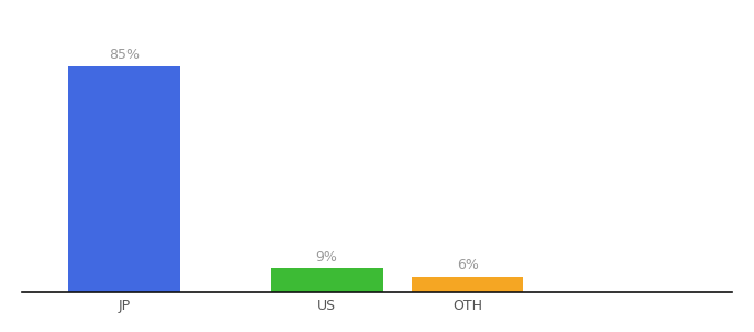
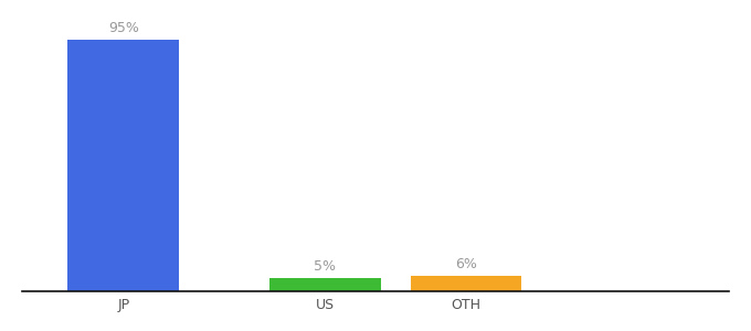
JP: 85% -> 95%
US: 9% -> 5%
